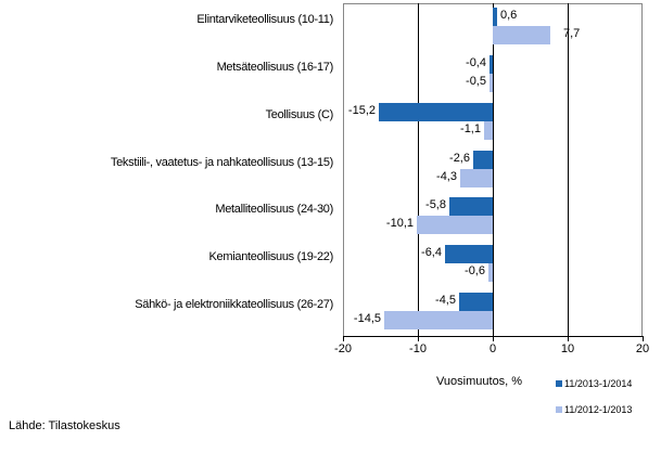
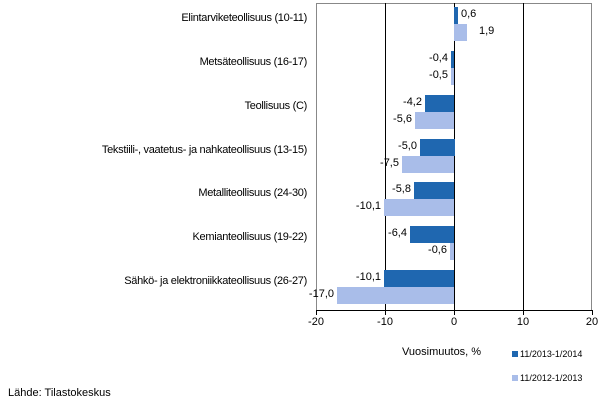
11/2012-1/2013/Elintarviketeollisuus (10-11): 7,7 -> 1,9
11/2013-1/2014/Teollisuus (C): -15,2 -> -4,2
11/2012-1/2013/Teollisuus (C): -1,1 -> -5,6
11/2013-1/2014/Tekstiili-, vaatetus- ja nahkateollisuus (13-15): -2,6 -> -5,0
11/2012-1/2013/Tekstiili-, vaatetus- ja nahkateollisuus (13-15): -4,3 -> -7,5
11/2013-1/2014/Sähkö- ja elektroniikkateollisuus (26-27): -4,5 -> -10,1
11/2012-1/2013/Sähkö- ja elektroniikkateollisuus (26-27): -14,5 -> -17,0
